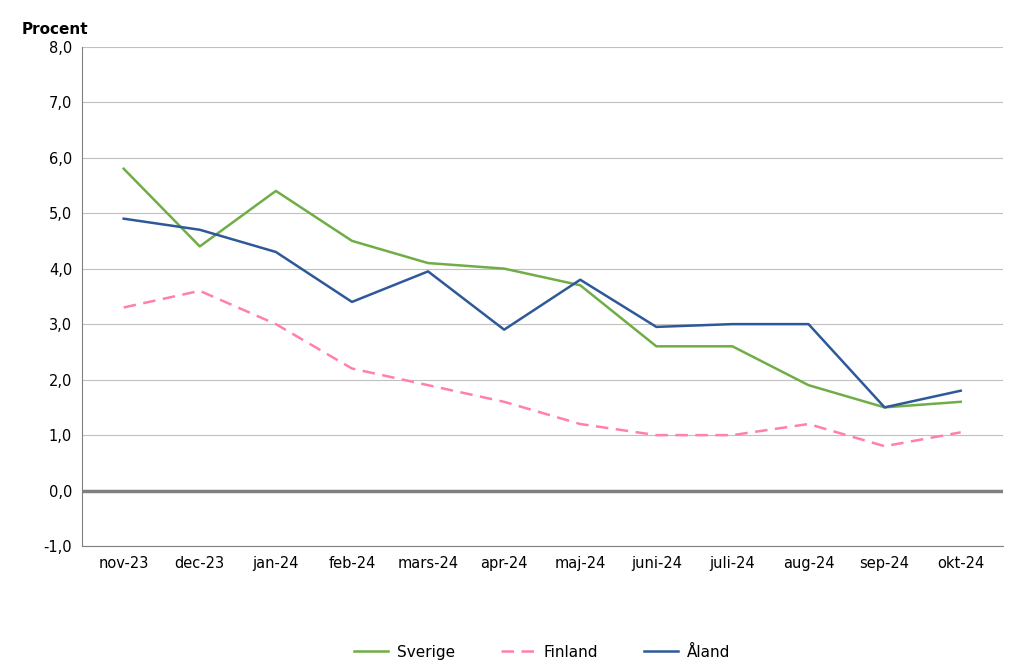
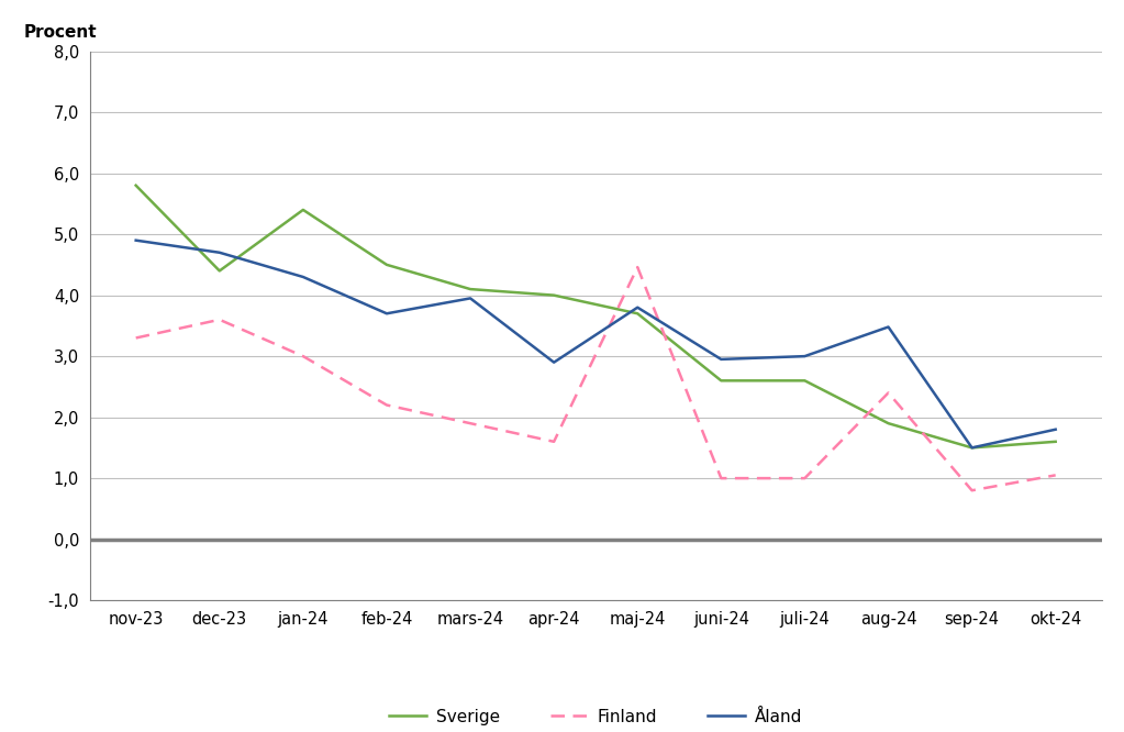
Åland/feb-24: 3,40 -> 3,70
Finland/maj-24: 1,20 -> 4,46
Finland/aug-24: 1,20 -> 2,40
Åland/aug-24: 3,00 -> 3,48
